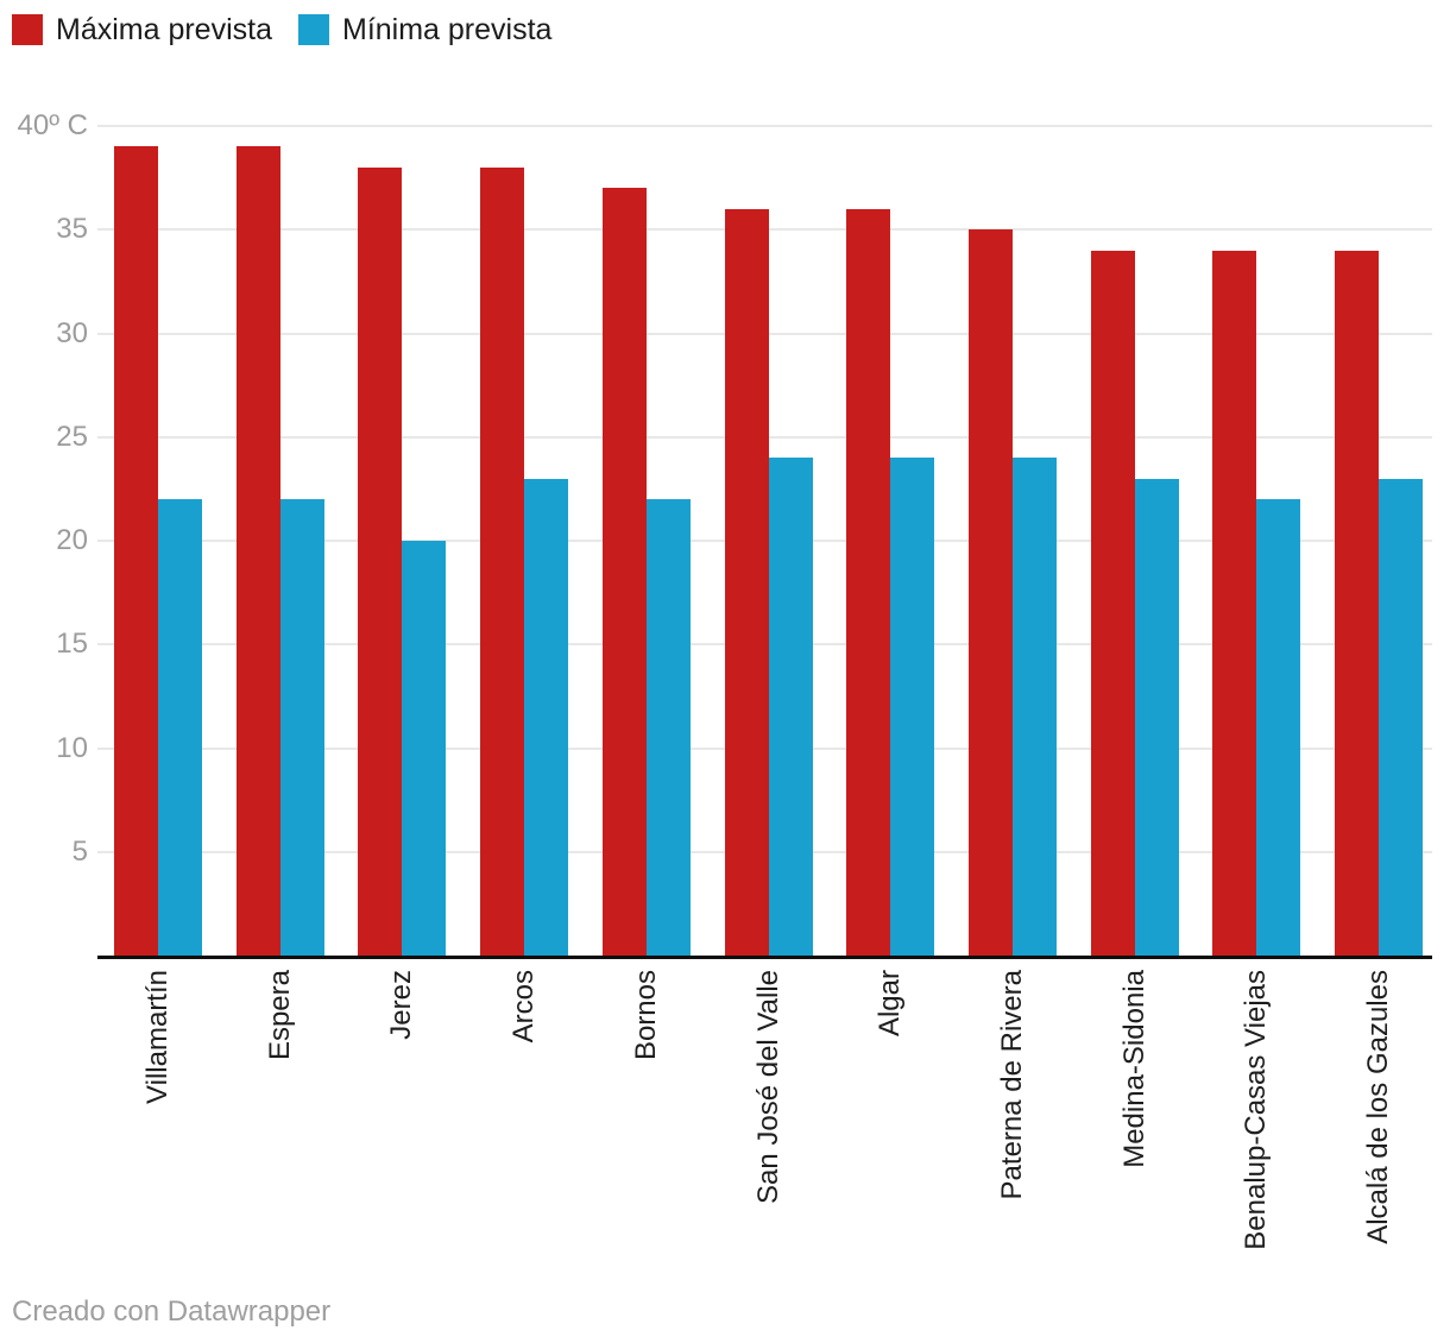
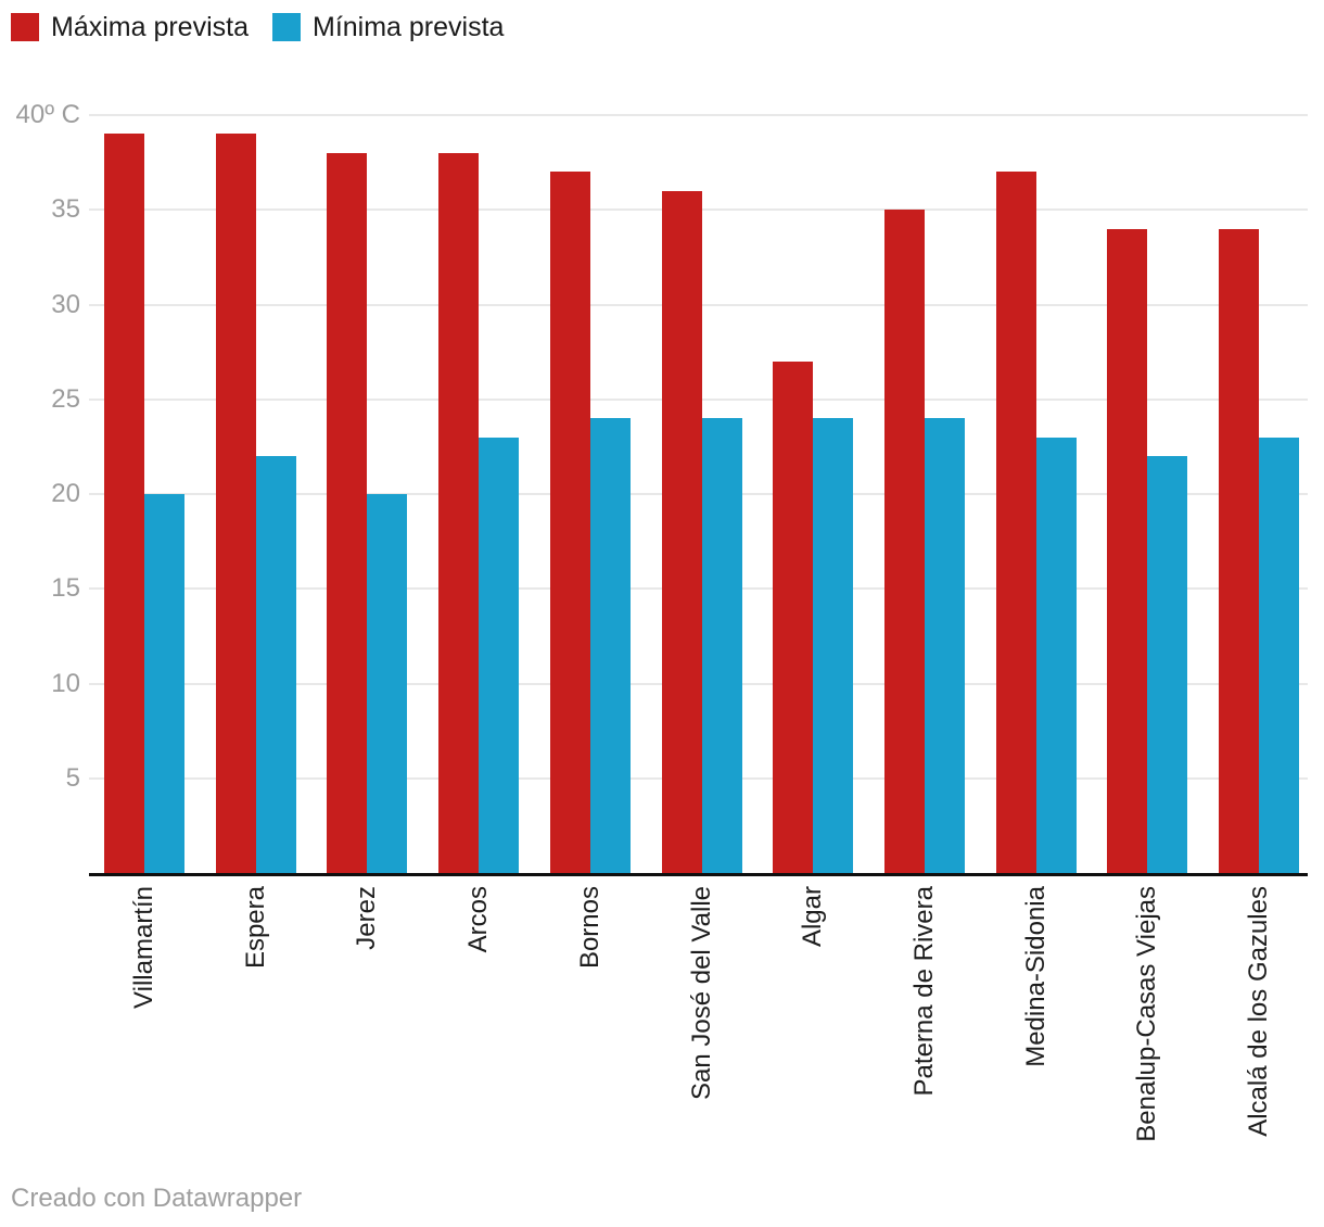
Mínima prevista/Villamartín: 22 -> 20
Mínima prevista/Bornos: 22 -> 24
Máxima prevista/Algar: 36 -> 27
Máxima prevista/Medina-Sidonia: 34 -> 37
